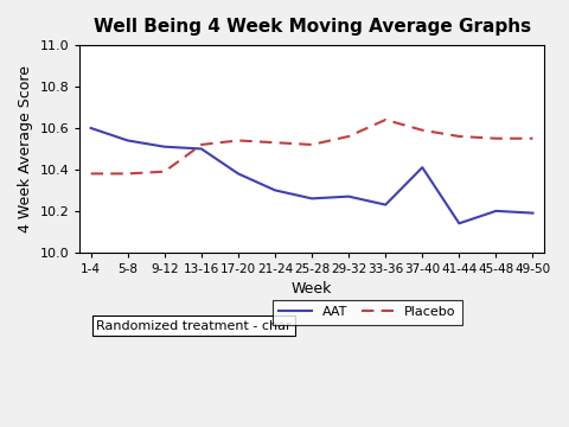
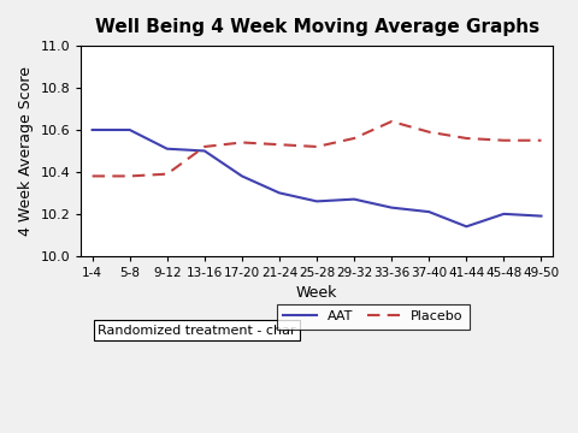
AAT/5-8: 10.54 -> 10.60
AAT/37-40: 10.41 -> 10.21
